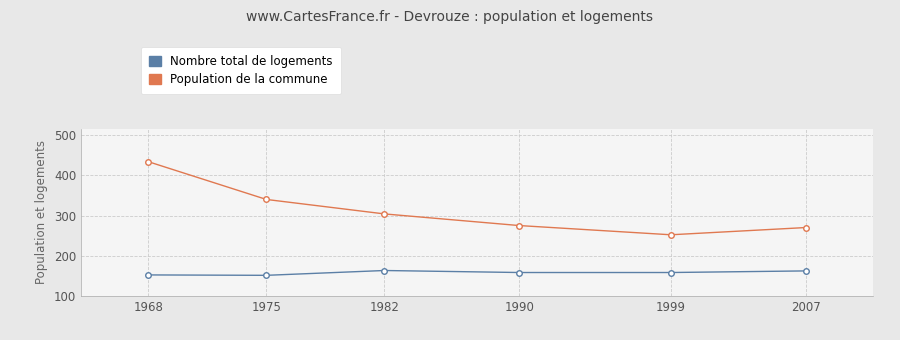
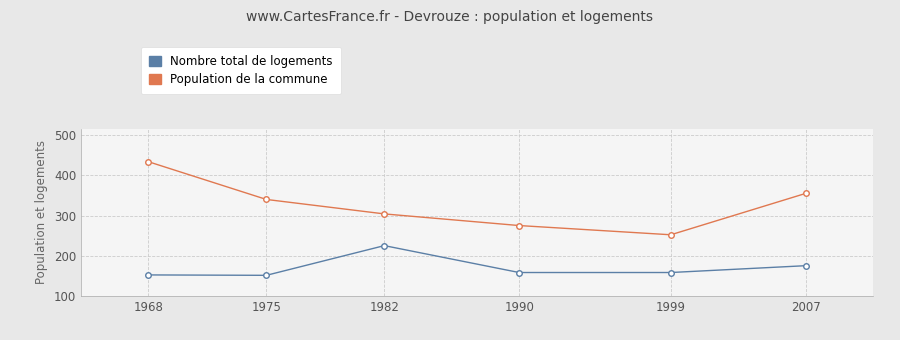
Nombre total de logements/1982: 163 -> 225
Nombre total de logements/2007: 162 -> 175
Population de la commune/2007: 270 -> 355
